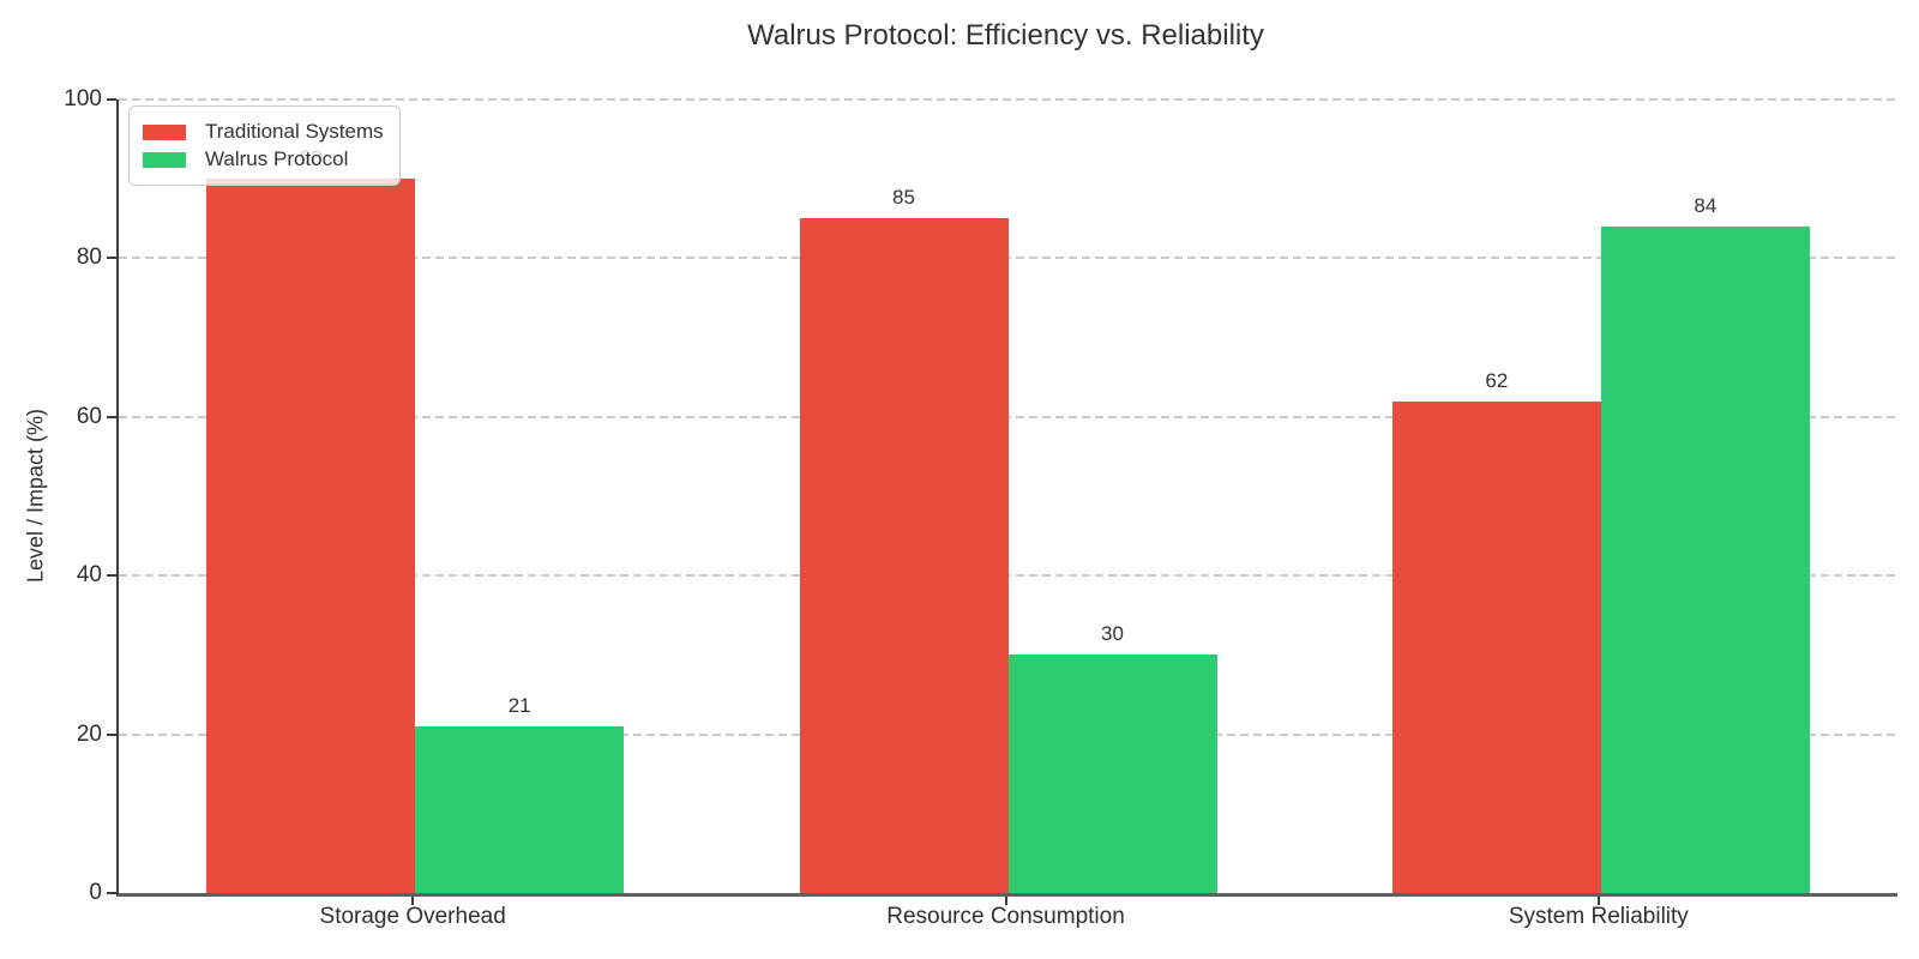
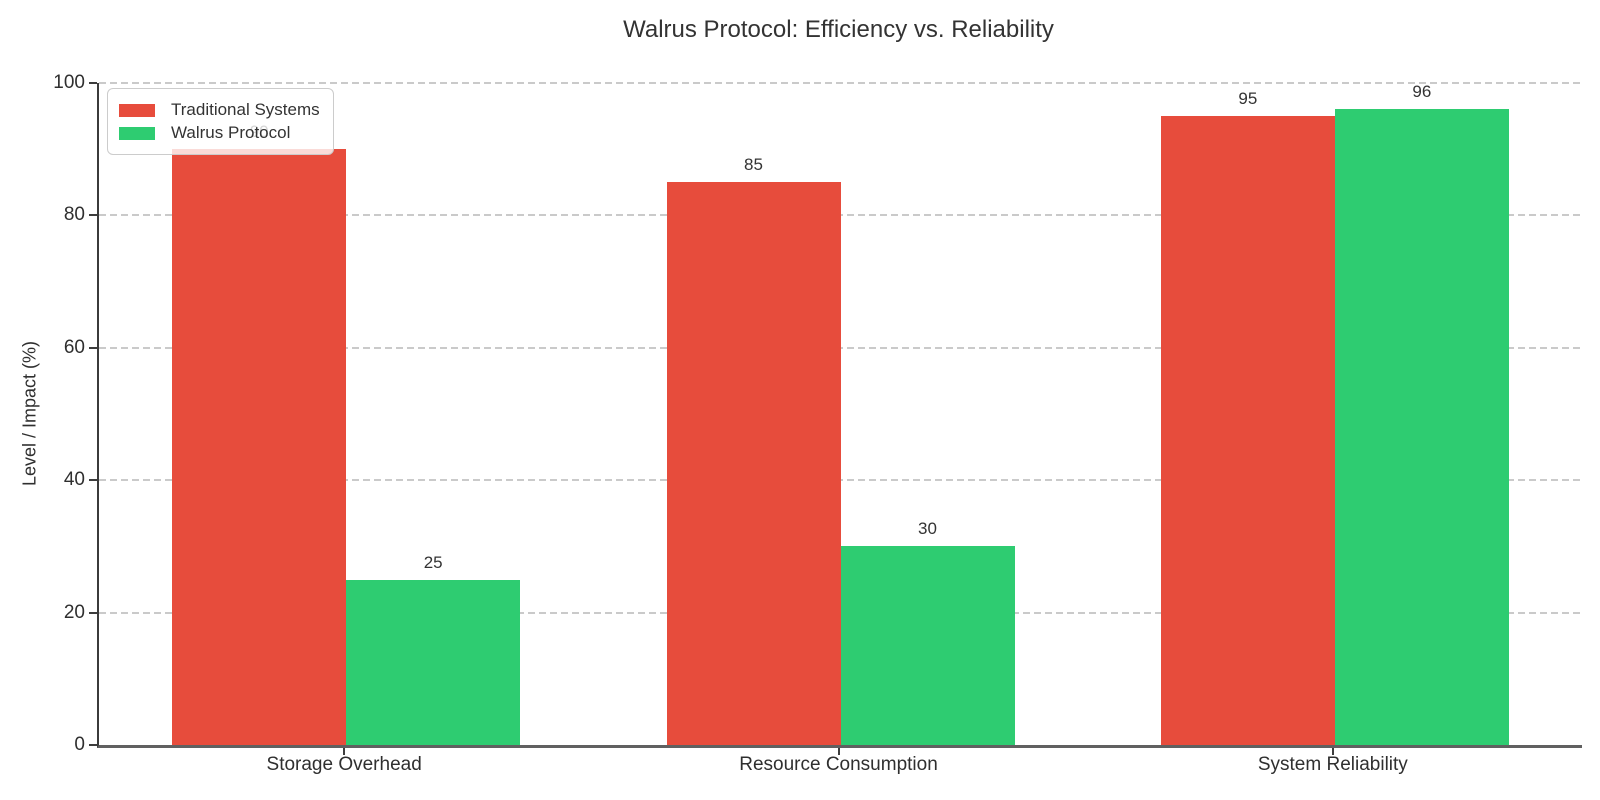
Walrus Protocol/Storage Overhead: 21 -> 25
Traditional Systems/System Reliability: 62 -> 95
Walrus Protocol/System Reliability: 84 -> 96
